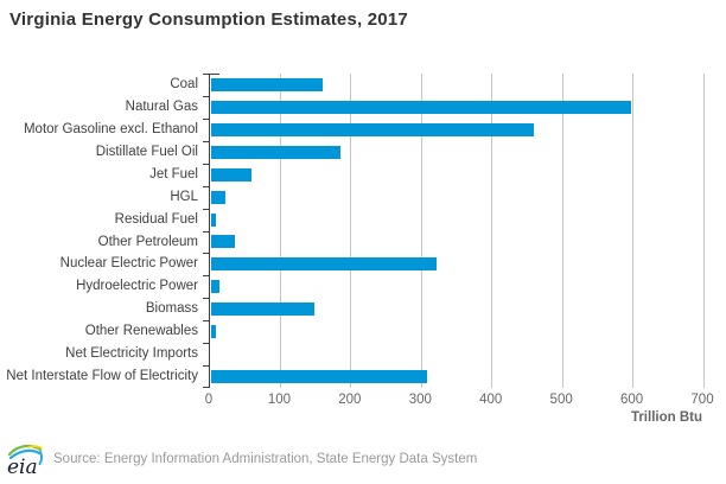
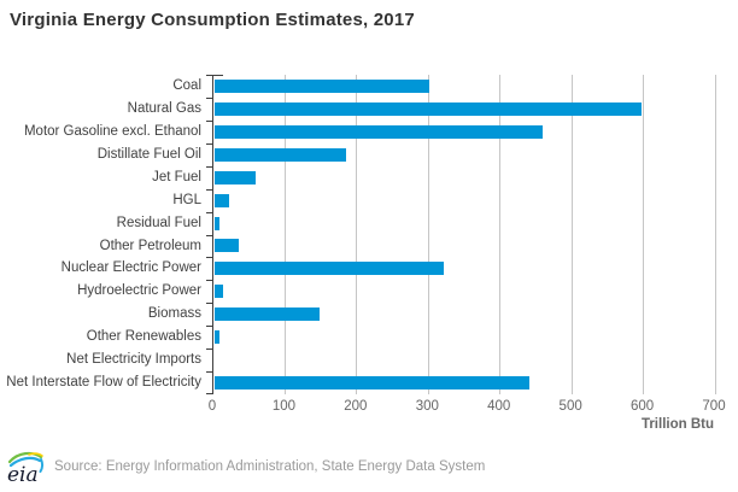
Coal: 160 -> 300
Net Interstate Flow of Electricity: 310 -> 440
